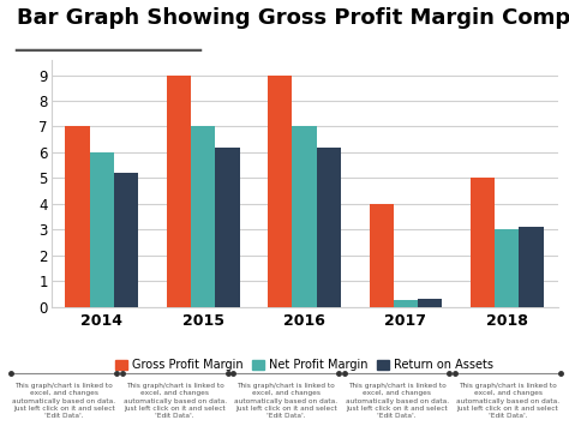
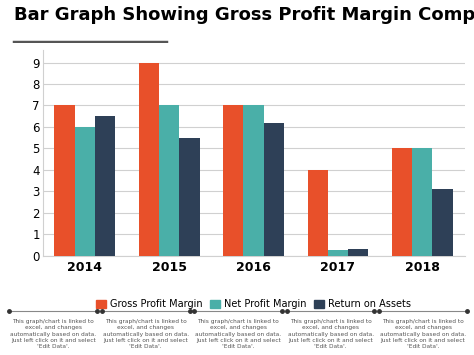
Return on Assets/2014: 5.2 -> 6.5
Return on Assets/2015: 6.2 -> 5.5
Gross Profit Margin/2016: 9 -> 7
Net Profit Margin/2018: 3.00 -> 5.00
